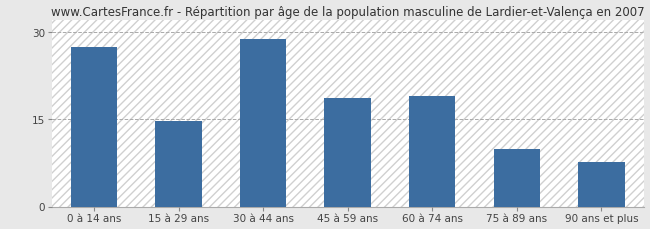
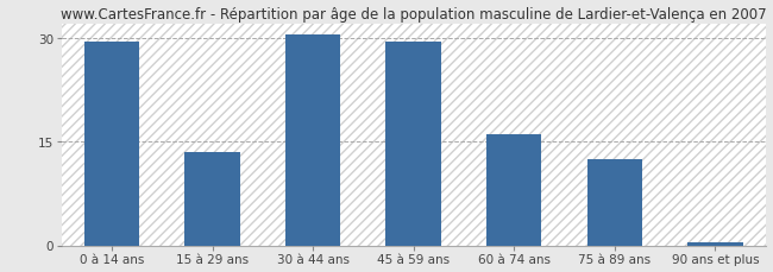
0 à 14 ans: 27.4 -> 29.5
15 à 29 ans: 14.6 -> 13.5
30 à 44 ans: 28.8 -> 30.5
45 à 59 ans: 18.6 -> 29.5
60 à 74 ans: 19.0 -> 16.0
75 à 89 ans: 9.8 -> 12.5
90 ans et plus: 7.6 -> 0.5
